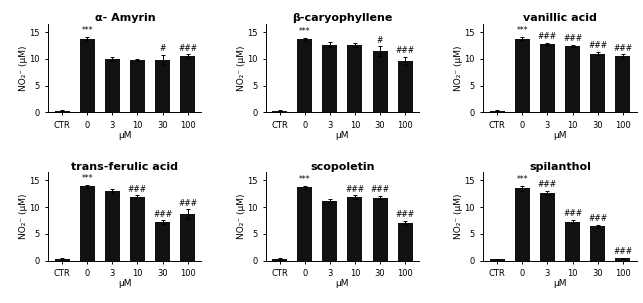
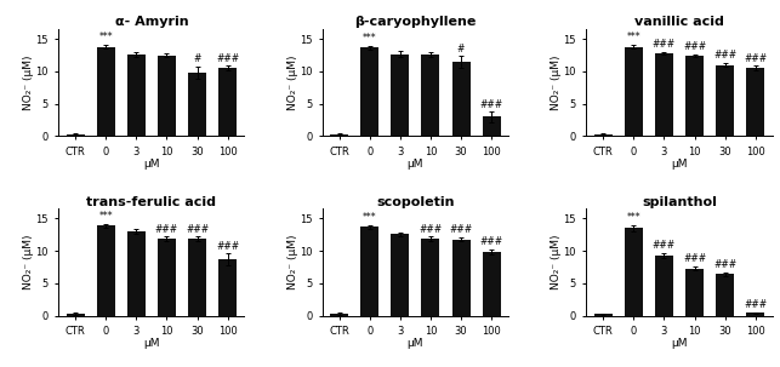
α- Amyrin/3: 10.0 -> 12.6
α- Amyrin/10: 9.8 -> 12.5
β-caryophyllene/100: 9.6 -> 3.0
trans-ferulic acid/30: 7.2 -> 11.9
scopoletin/3: 11.2 -> 12.6
scopoletin/100: 7.0 -> 9.8
spilanthol/3: 12.6 -> 9.3
